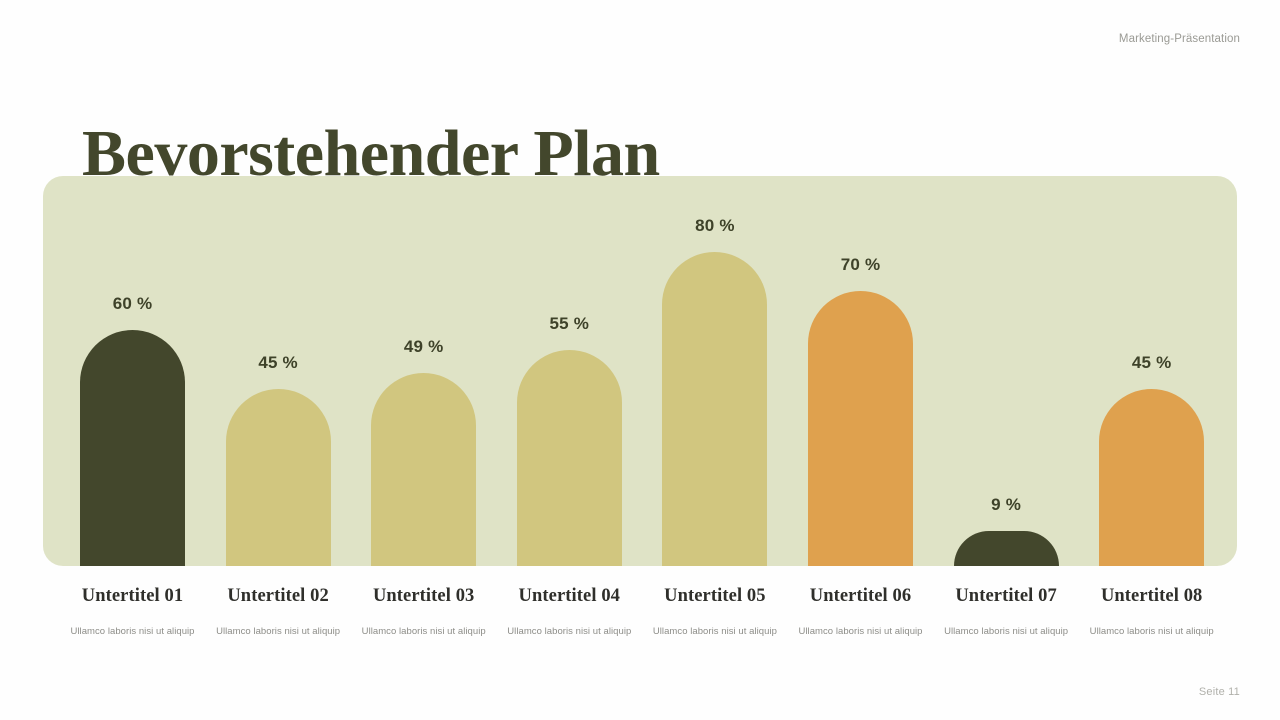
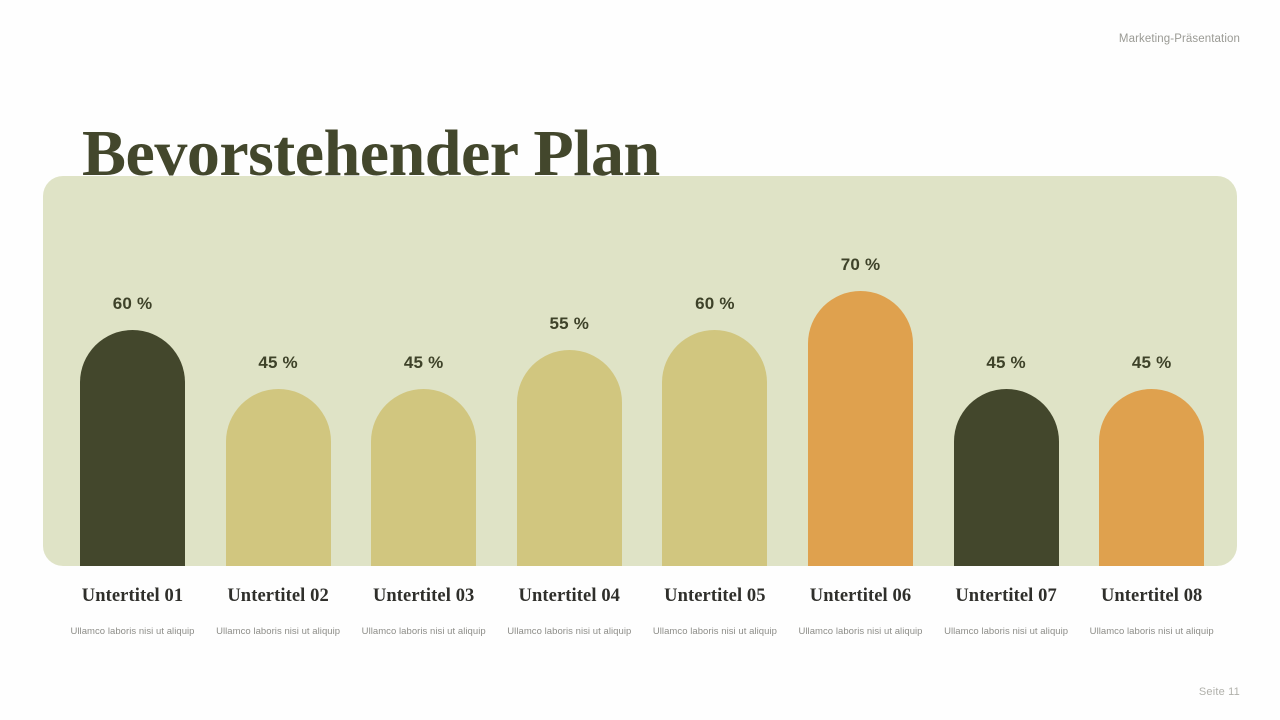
Untertitel 03: 49 -> 45
Untertitel 05: 80 -> 60
Untertitel 07: 9 -> 45
